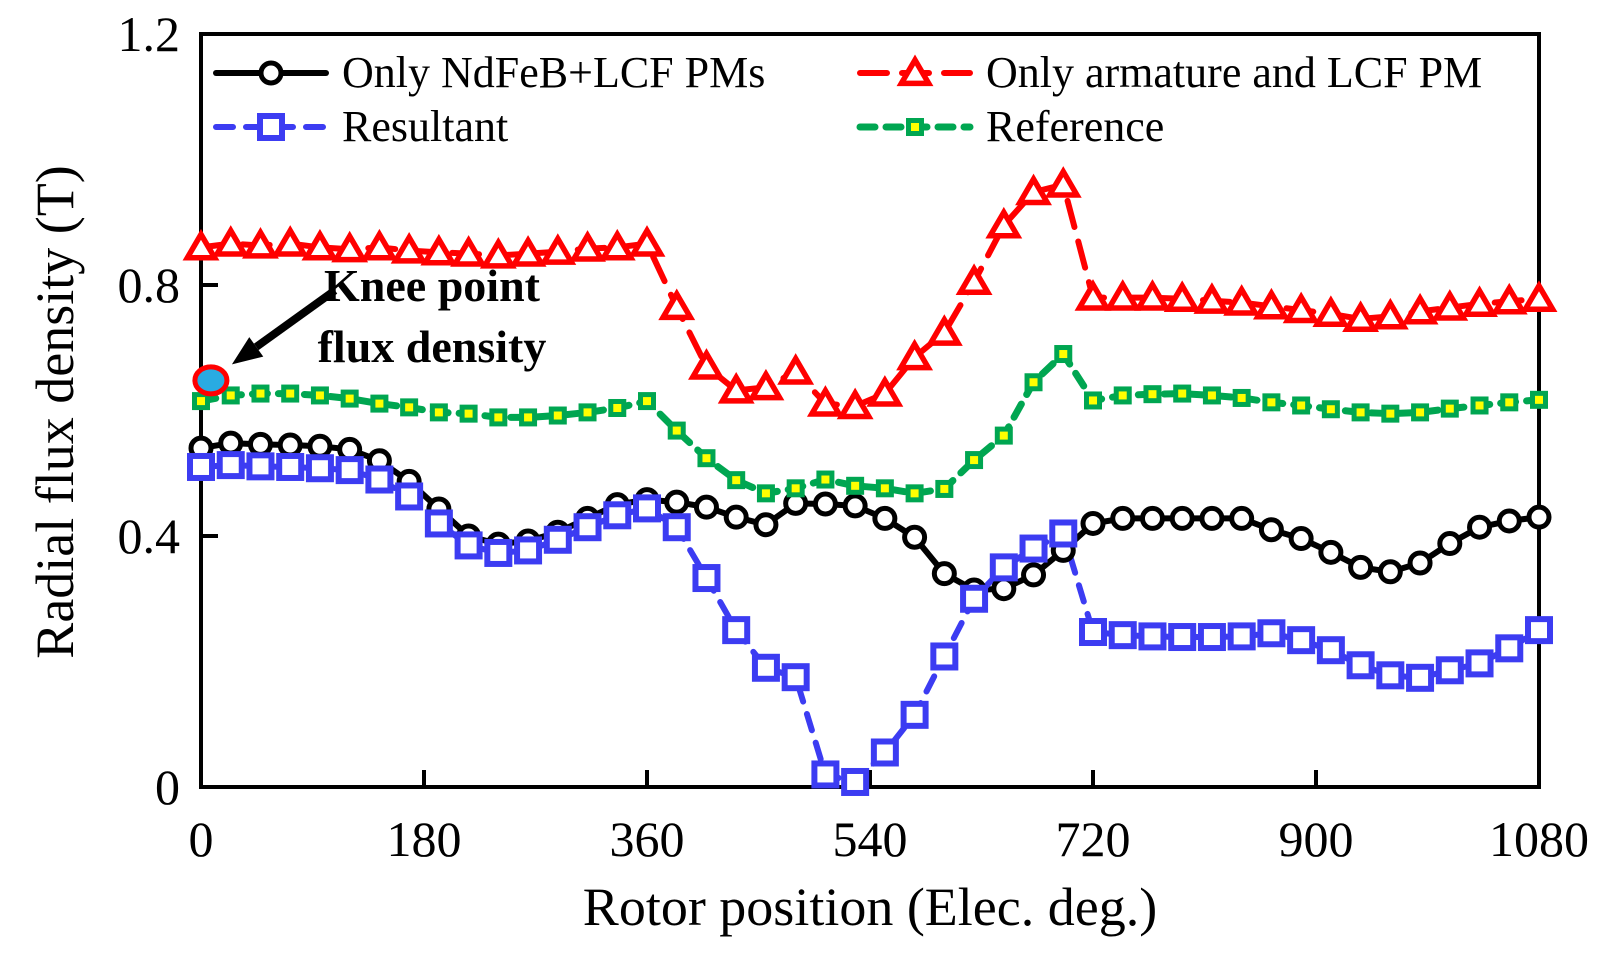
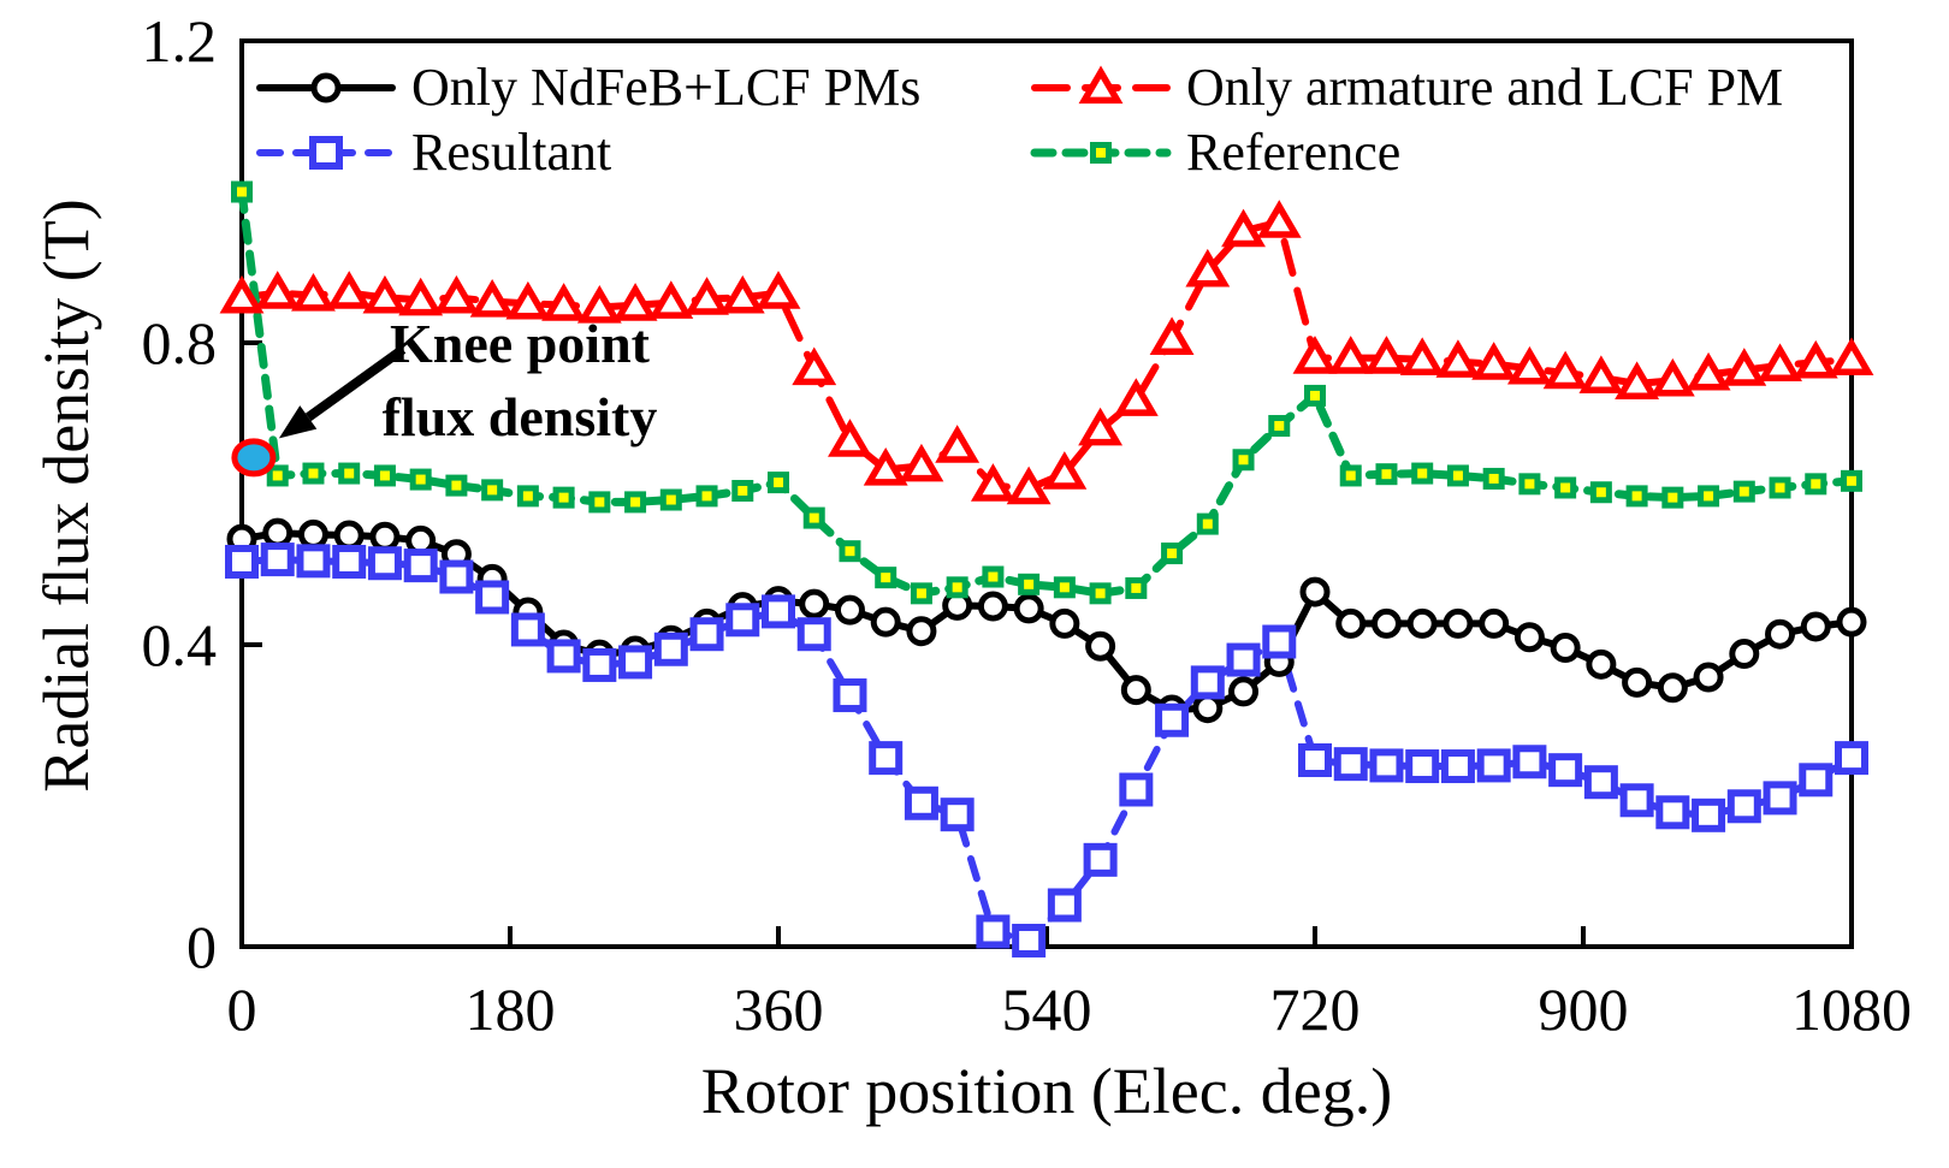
Reference/0: 0.61 -> 1.00
Only NdFeB+LCF PMs/720: 0.42 -> 0.47
Reference/720: 0.62 -> 0.73
